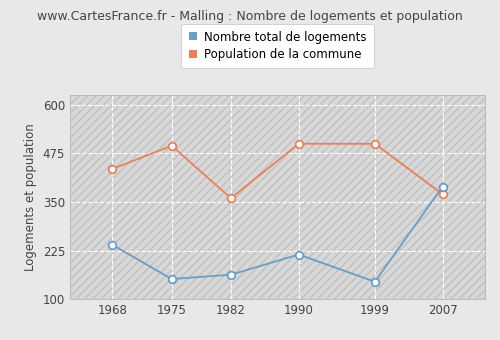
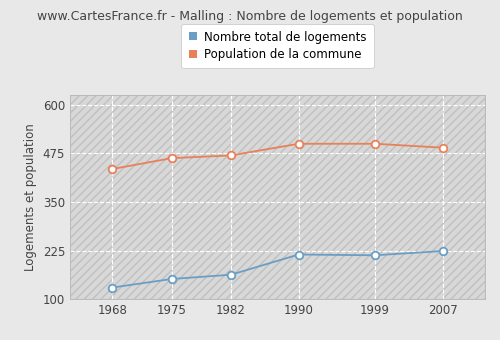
Nombre total de logements/1968: 240 -> 130
Population de la commune/1975: 495 -> 463
Population de la commune/1982: 360 -> 470
Nombre total de logements/1999: 145 -> 213
Nombre total de logements/2007: 390 -> 224
Population de la commune/2007: 370 -> 490
